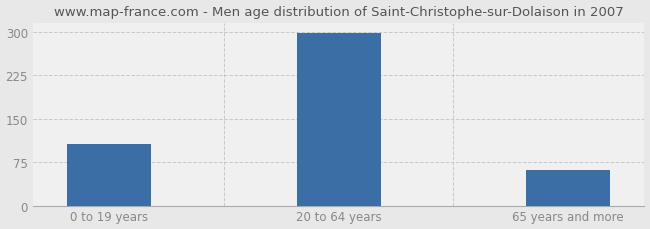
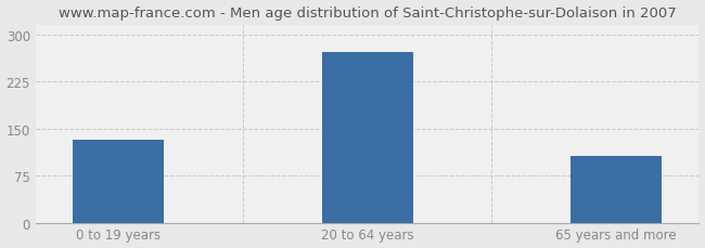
0 to 19 years: 107 -> 132
20 to 64 years: 297 -> 272
65 years and more: 62 -> 106
